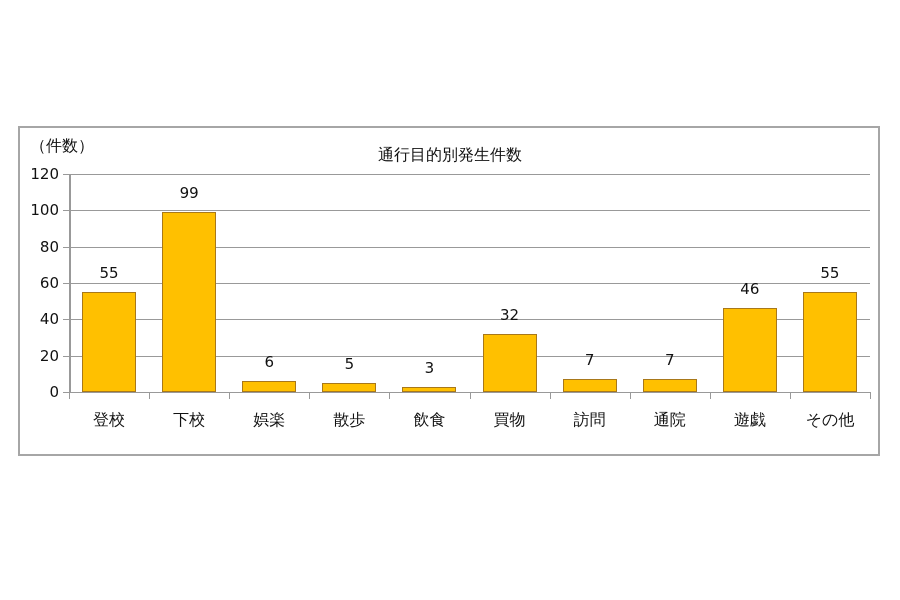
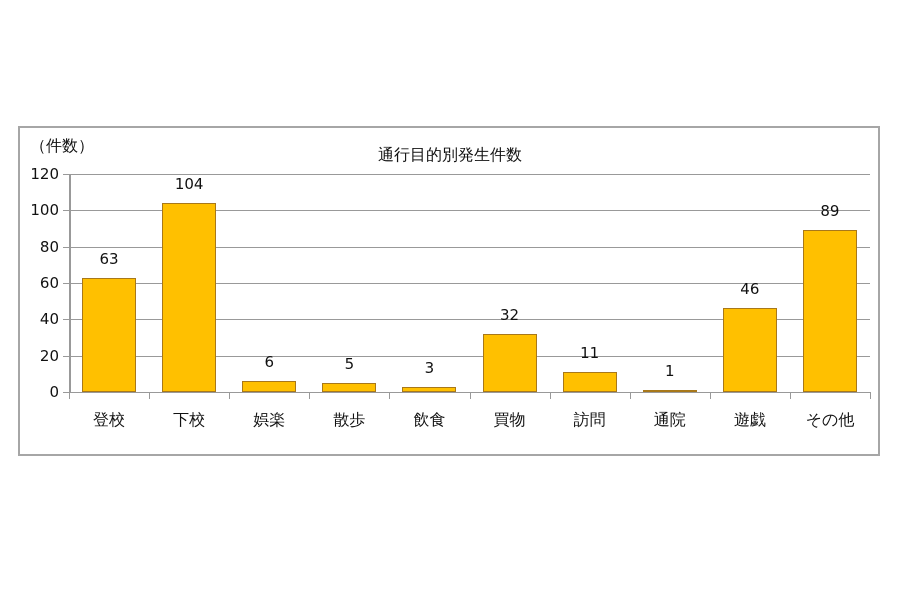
登校: 55 -> 63
下校: 99 -> 104
訪問: 7 -> 11
通院: 7 -> 1
その他: 55 -> 89
